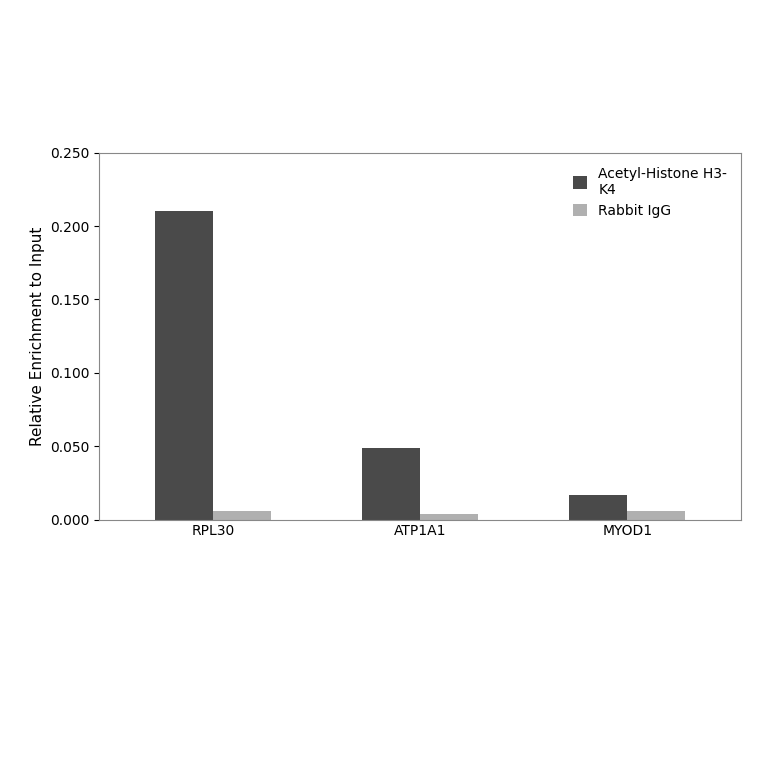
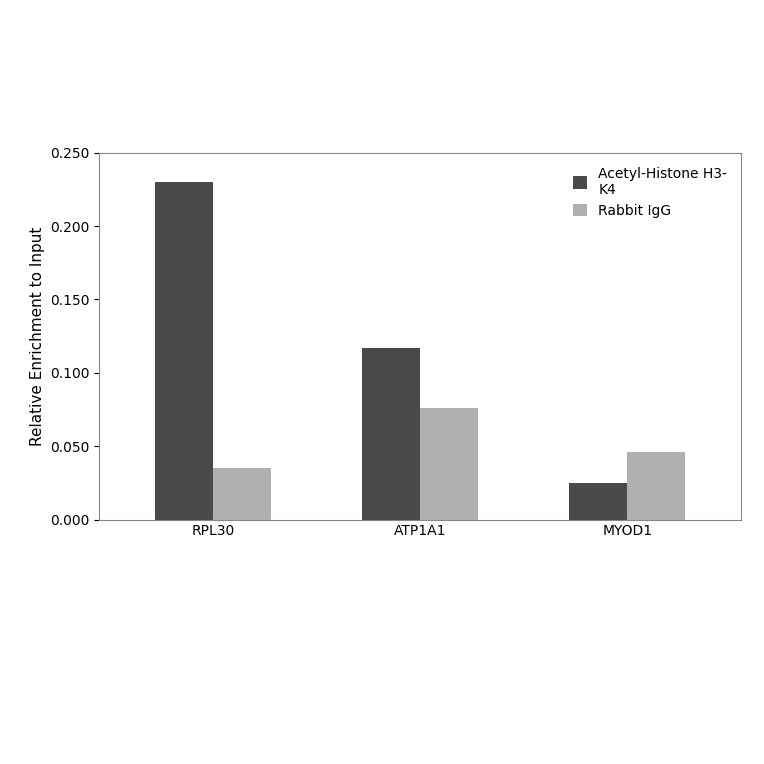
Acetyl-Histone H3- K4/RPL30: 0.210 -> 0.230
Rabbit IgG/RPL30: 0.006 -> 0.035
Acetyl-Histone H3- K4/ATP1A1: 0.049 -> 0.117
Rabbit IgG/ATP1A1: 0.004 -> 0.076
Acetyl-Histone H3- K4/MYOD1: 0.017 -> 0.025
Rabbit IgG/MYOD1: 0.006 -> 0.046
